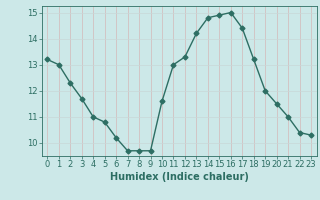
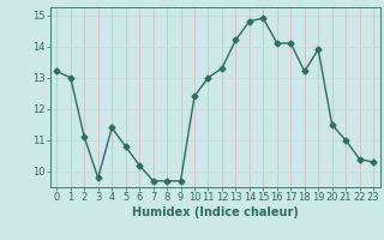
2: 12.3 -> 11.1
3: 11.7 -> 9.8
4: 11.0 -> 11.4
10: 11.6 -> 12.4
16: 15.0 -> 14.1
17: 14.4 -> 14.1
19: 12.0 -> 13.9
